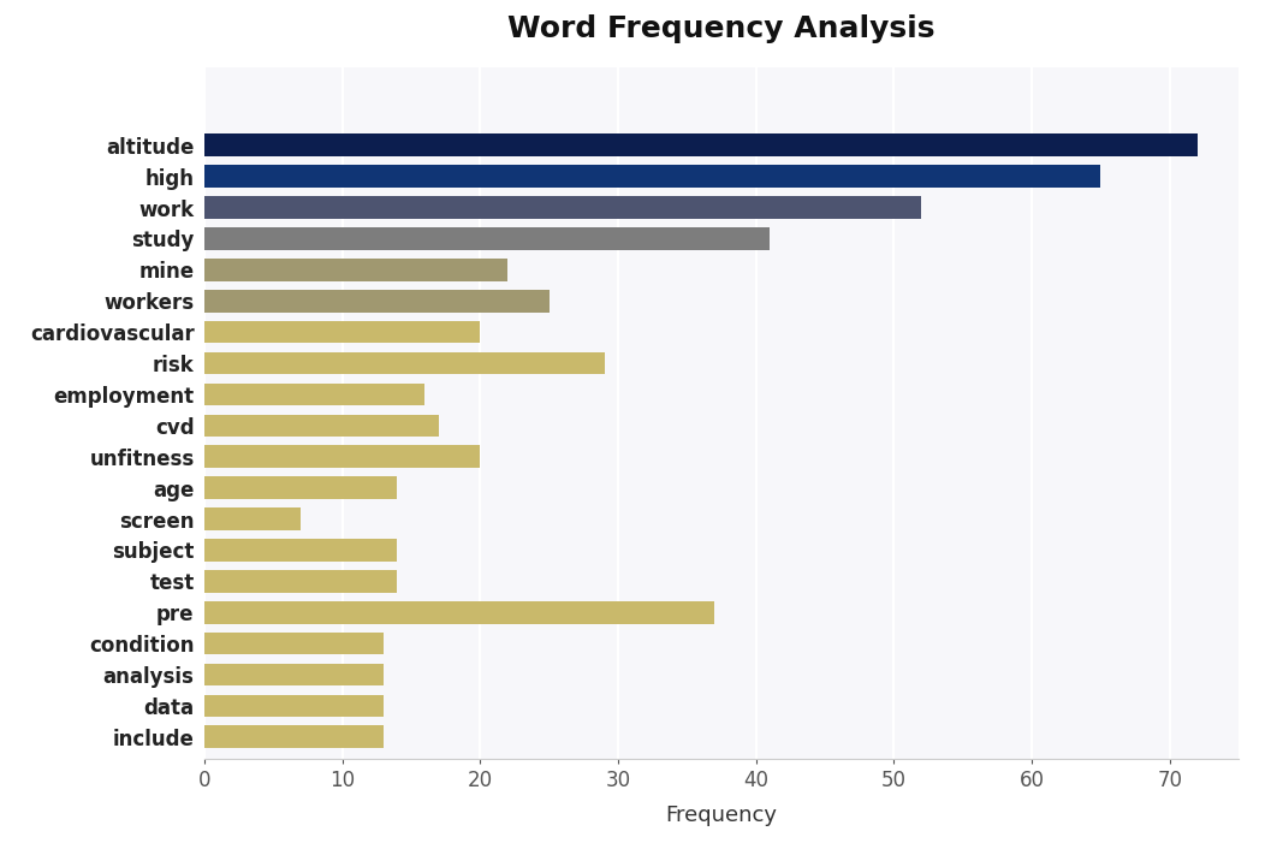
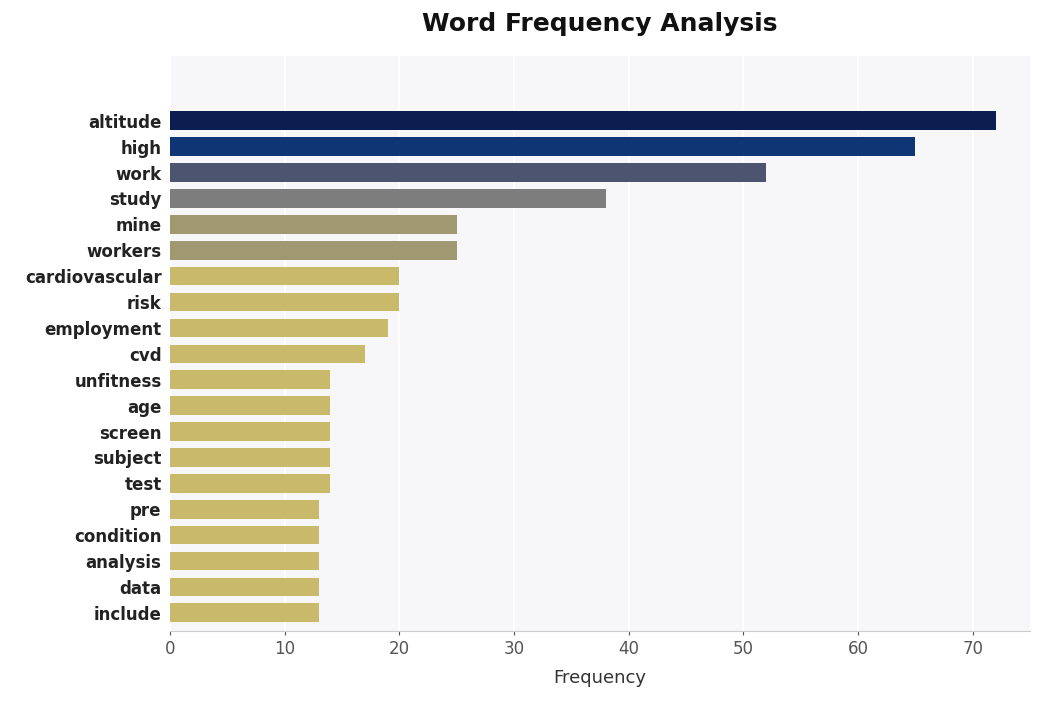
study: 41 -> 38
mine: 22 -> 25
risk: 29 -> 20
employment: 16 -> 19
unfitness: 20 -> 14
screen: 7 -> 14
pre: 37 -> 13
